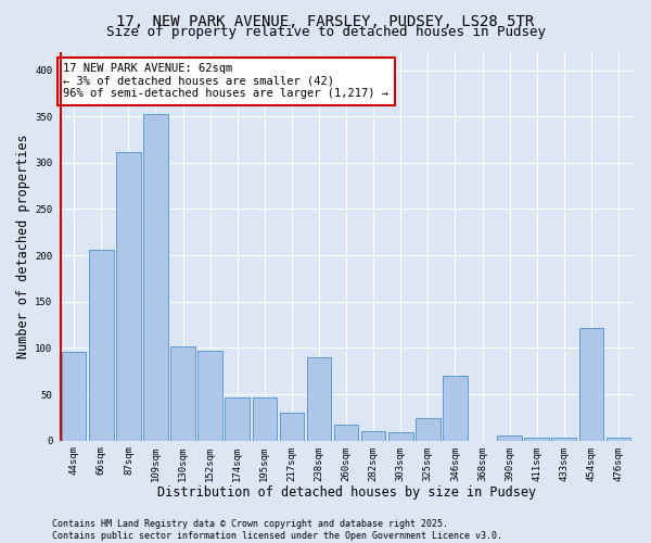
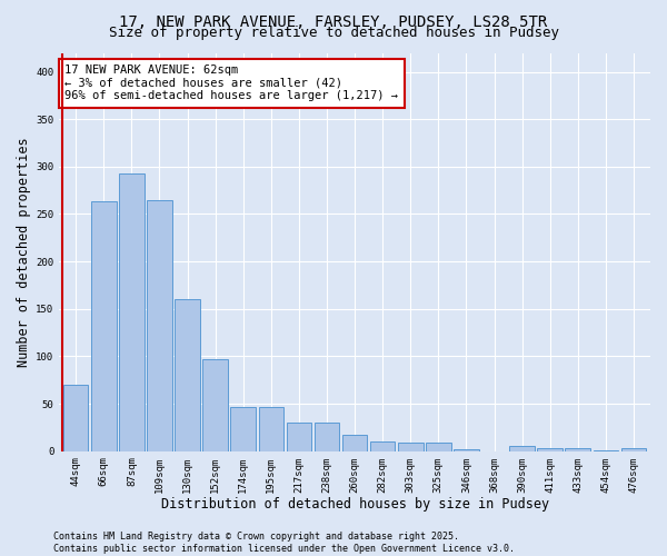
44sqm: 96 -> 70
66sqm: 206 -> 263
87sqm: 312 -> 293
109sqm: 352 -> 265
130sqm: 102 -> 160
238sqm: 90 -> 30
325sqm: 24 -> 9
346sqm: 70 -> 2
454sqm: 122 -> 1
